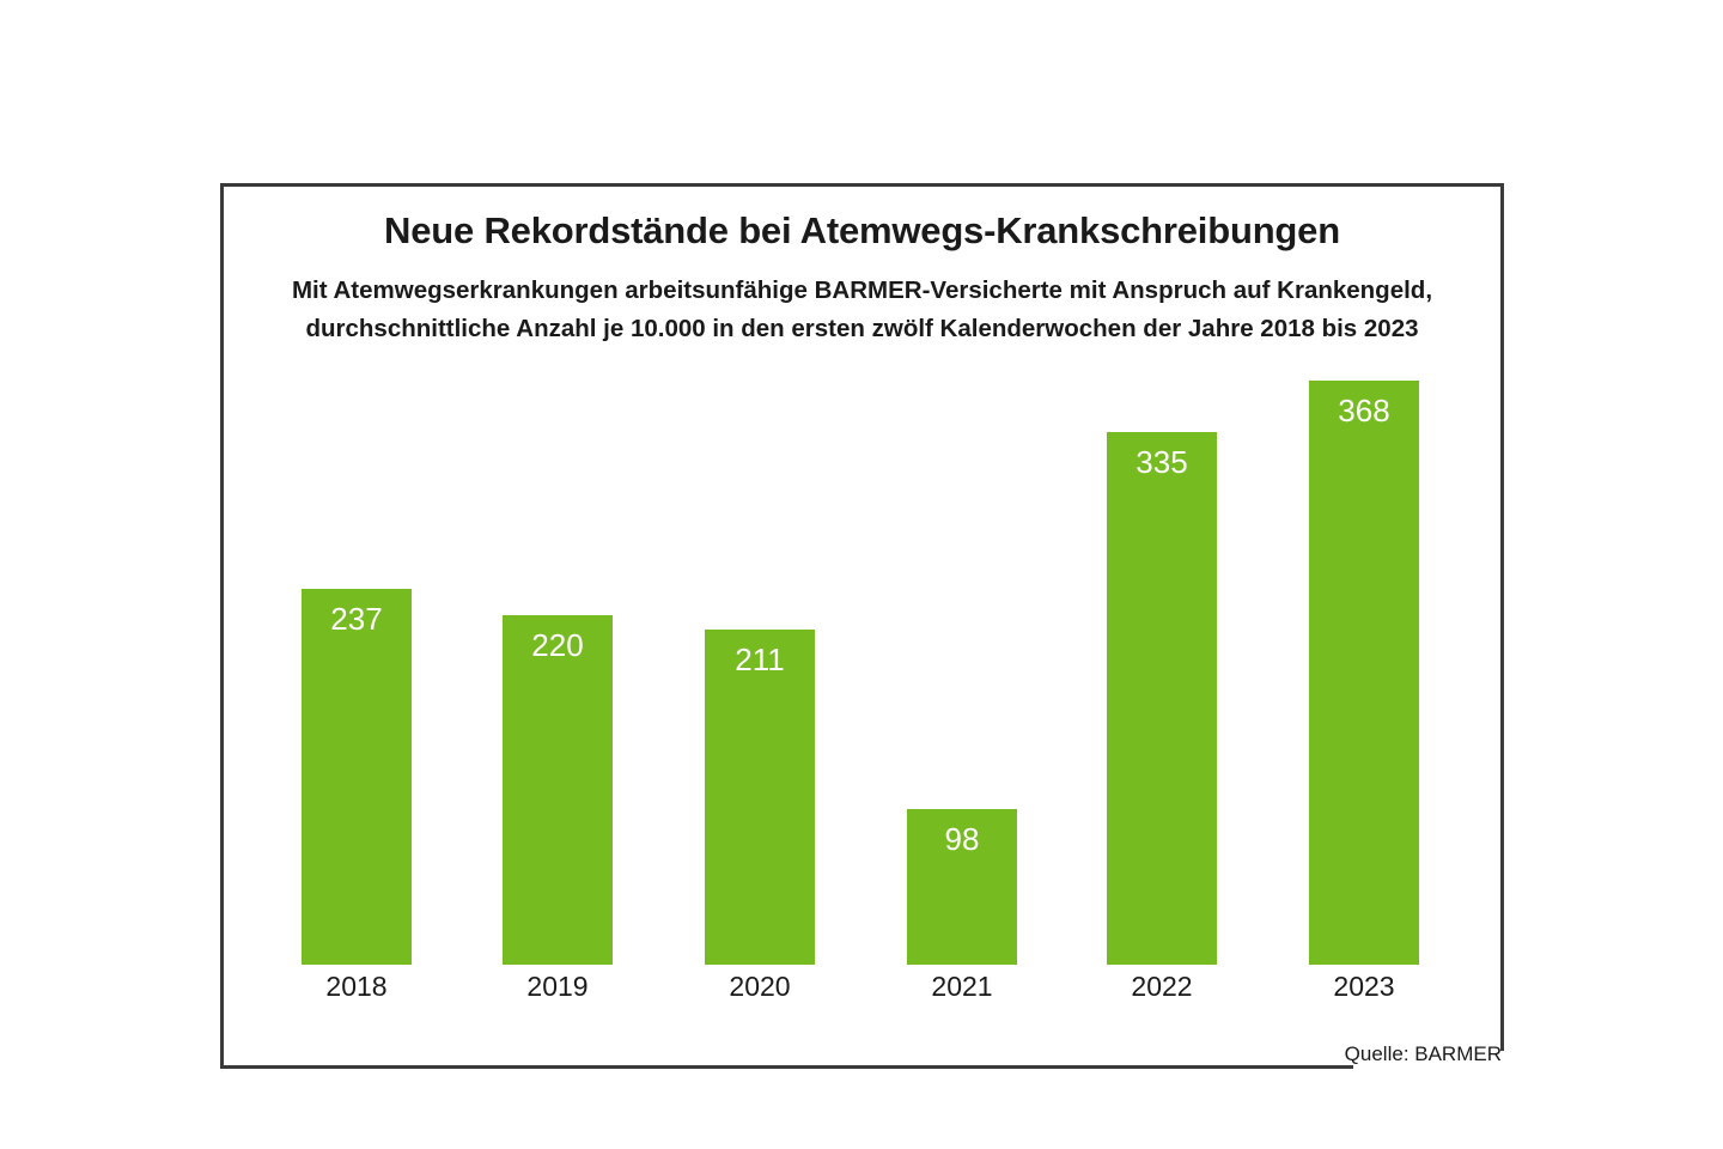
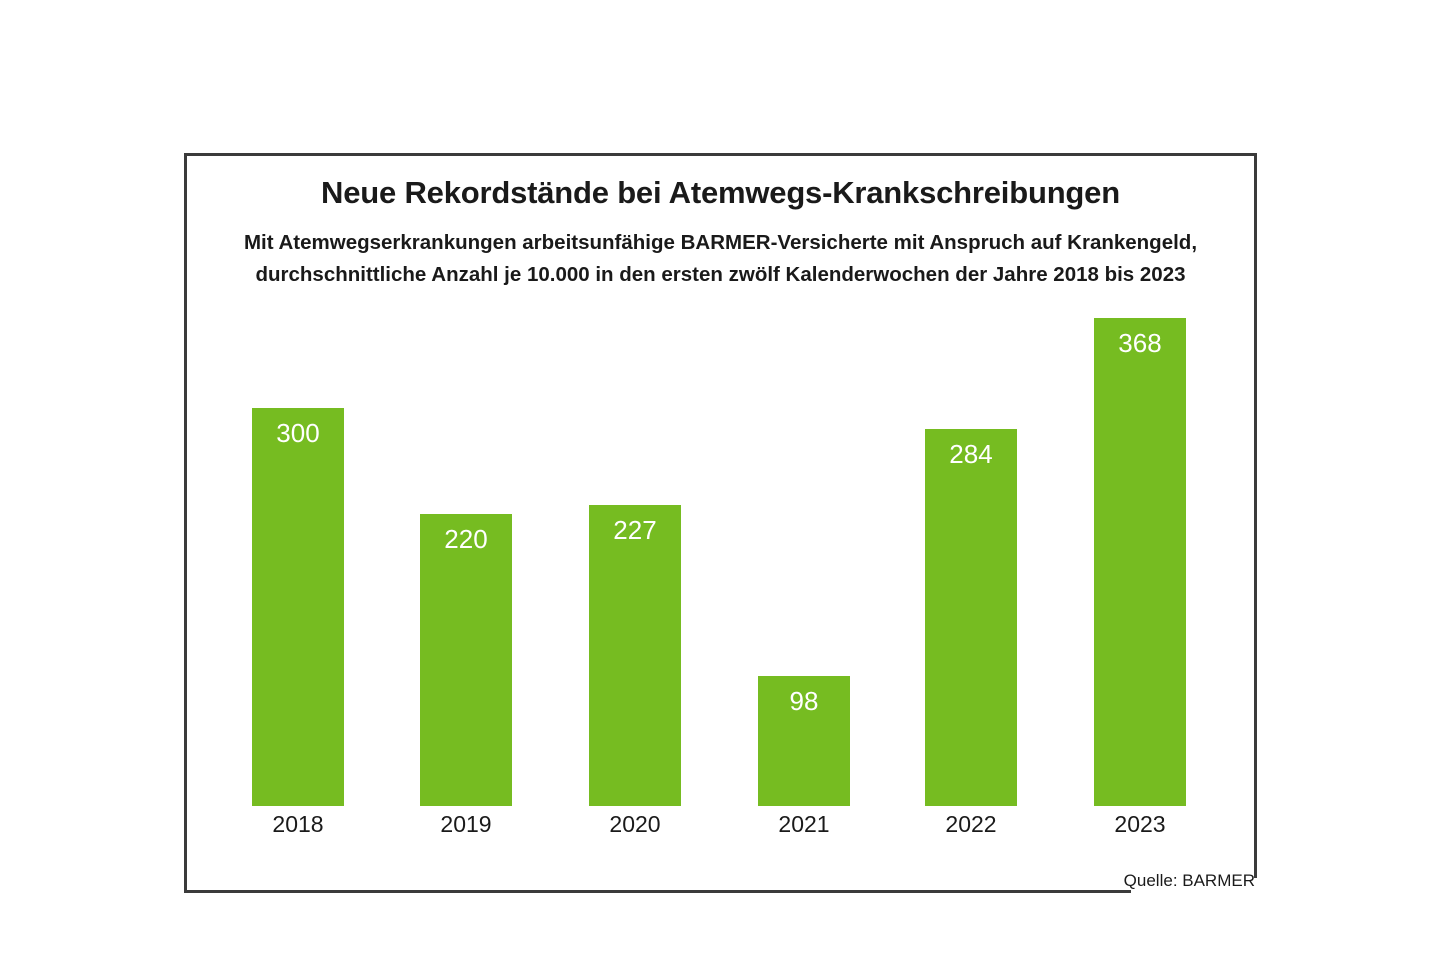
2018: 237 -> 300
2020: 211 -> 227
2022: 335 -> 284
